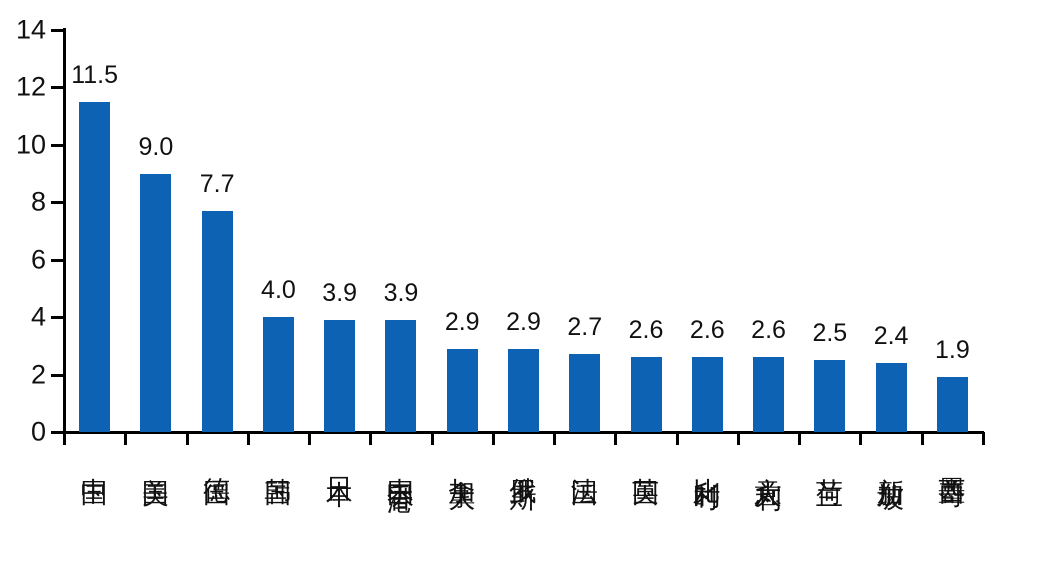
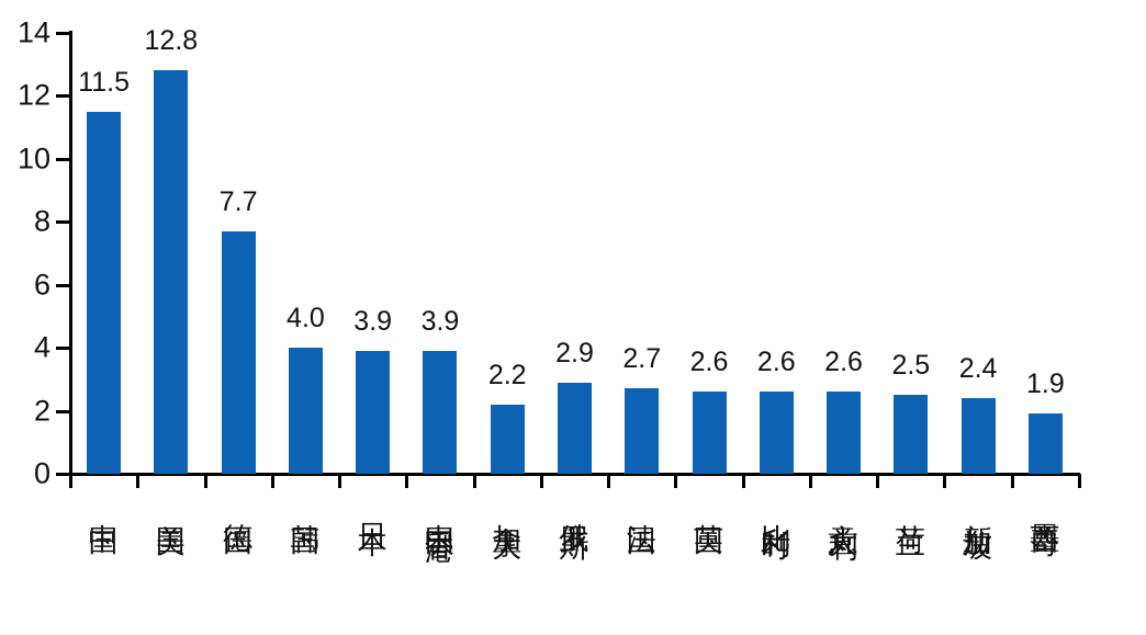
美国: 9.0 -> 12.8
加拿大: 2.9 -> 2.2
